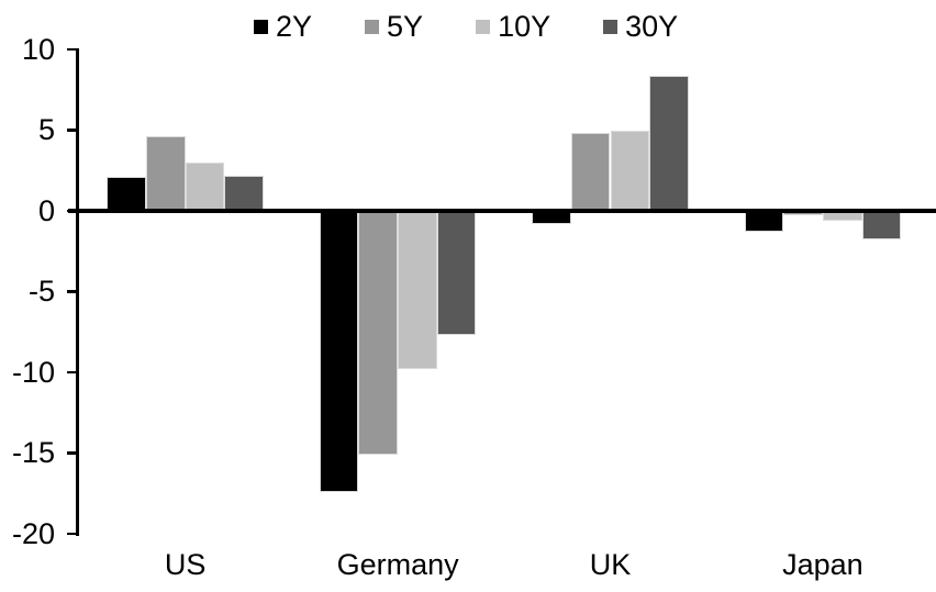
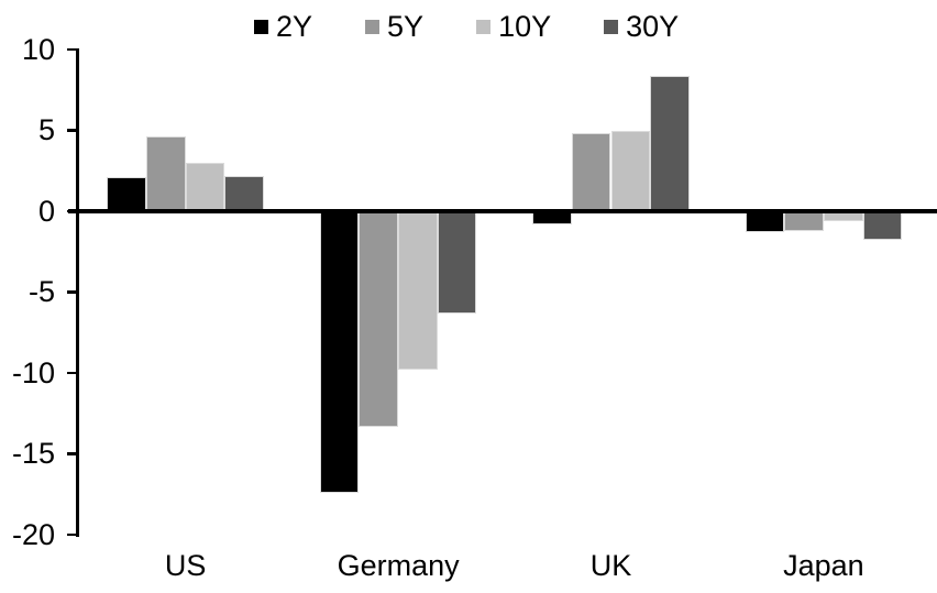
5Y/Germany: -15.1 -> -13.3
30Y/Germany: -7.7 -> -6.3
5Y/Japan: -0.3 -> -1.2
